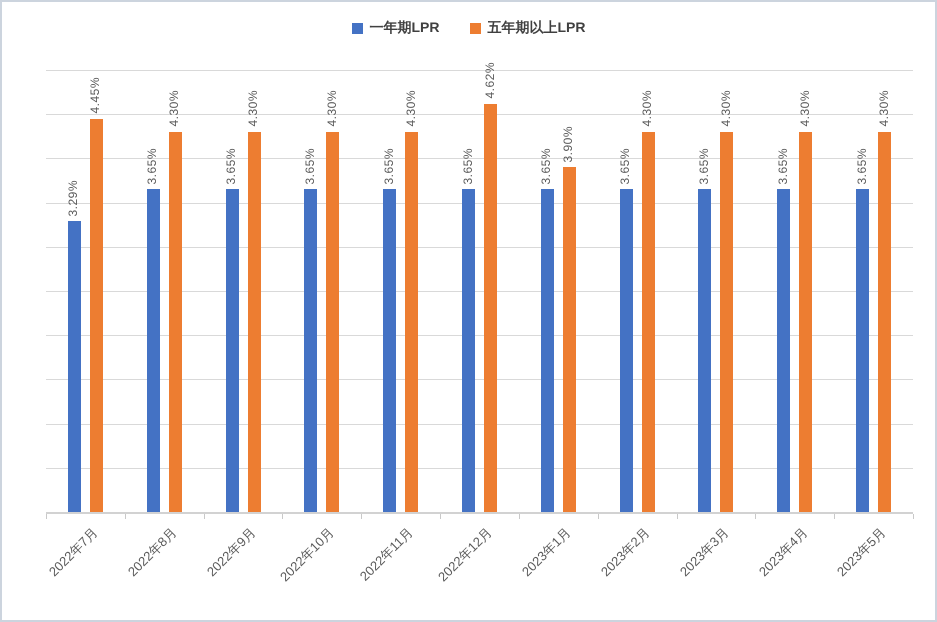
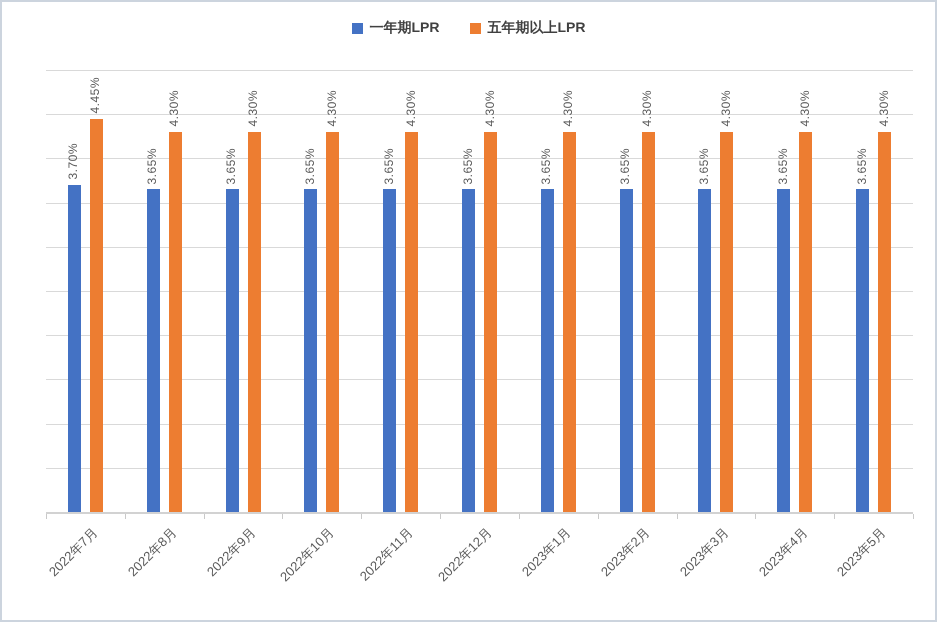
一年期LPR/2022年7月: 3.29% -> 3.70%
五年期以上LPR/2022年12月: 4.62% -> 4.30%
五年期以上LPR/2023年1月: 3.90% -> 4.30%
